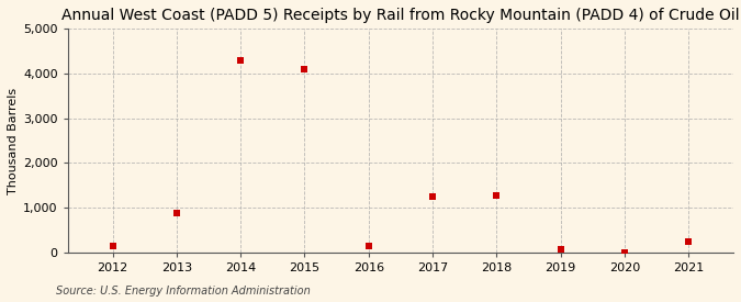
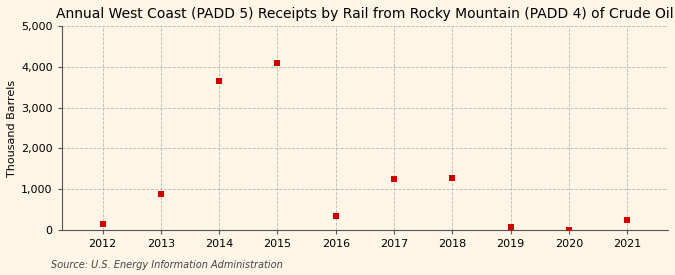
2014: 4,300 -> 3,650
2016: 150 -> 350
